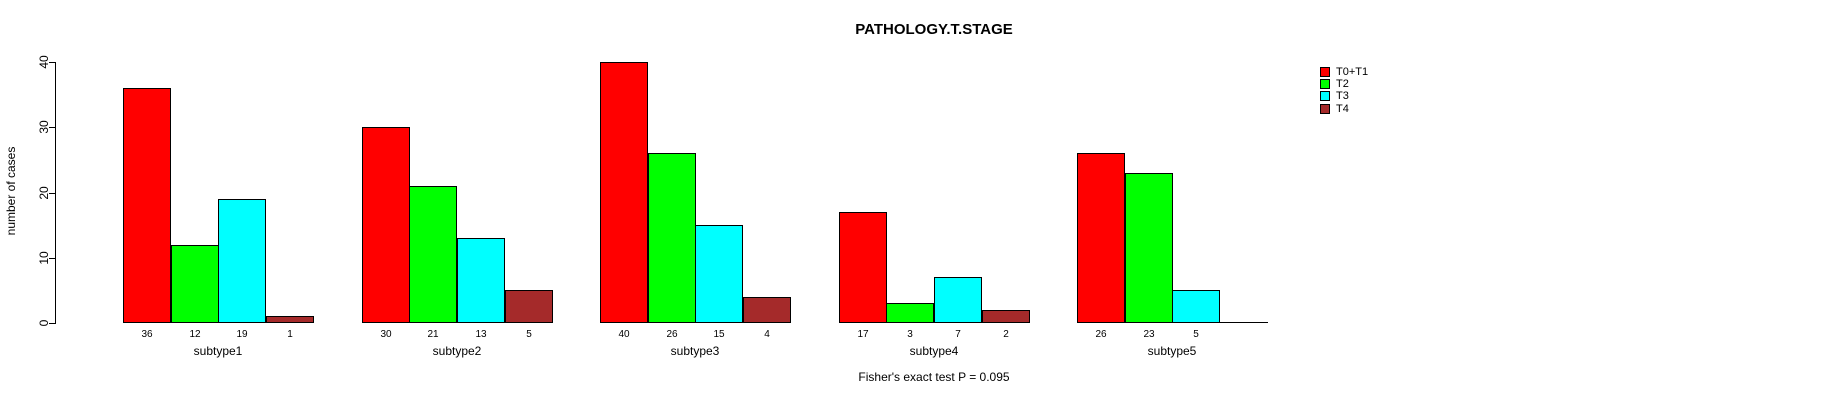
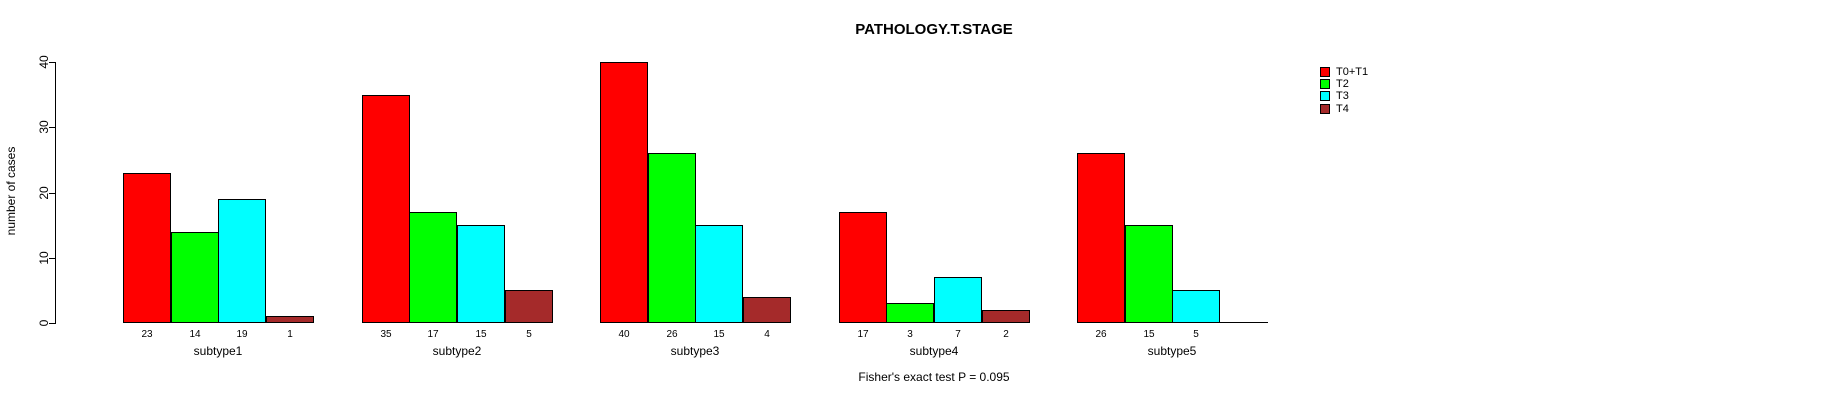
T0+T1/subtype1: 36 -> 23
T2/subtype1: 12 -> 14
T0+T1/subtype2: 30 -> 35
T2/subtype2: 21 -> 17
T3/subtype2: 13 -> 15
T2/subtype5: 23 -> 15
